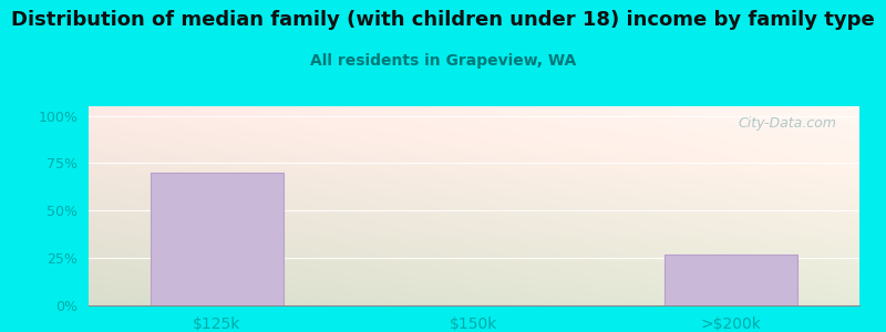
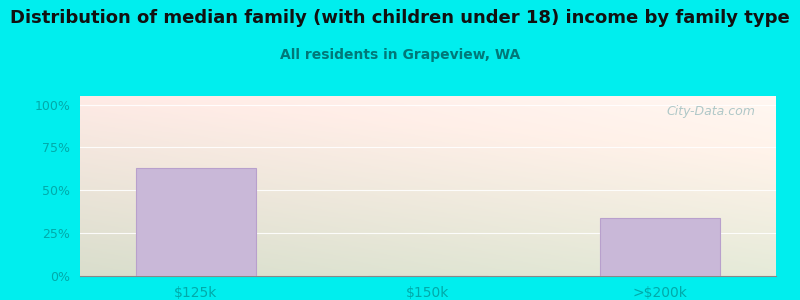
$125k: 70% -> 63%
>$200k: 27% -> 34%
